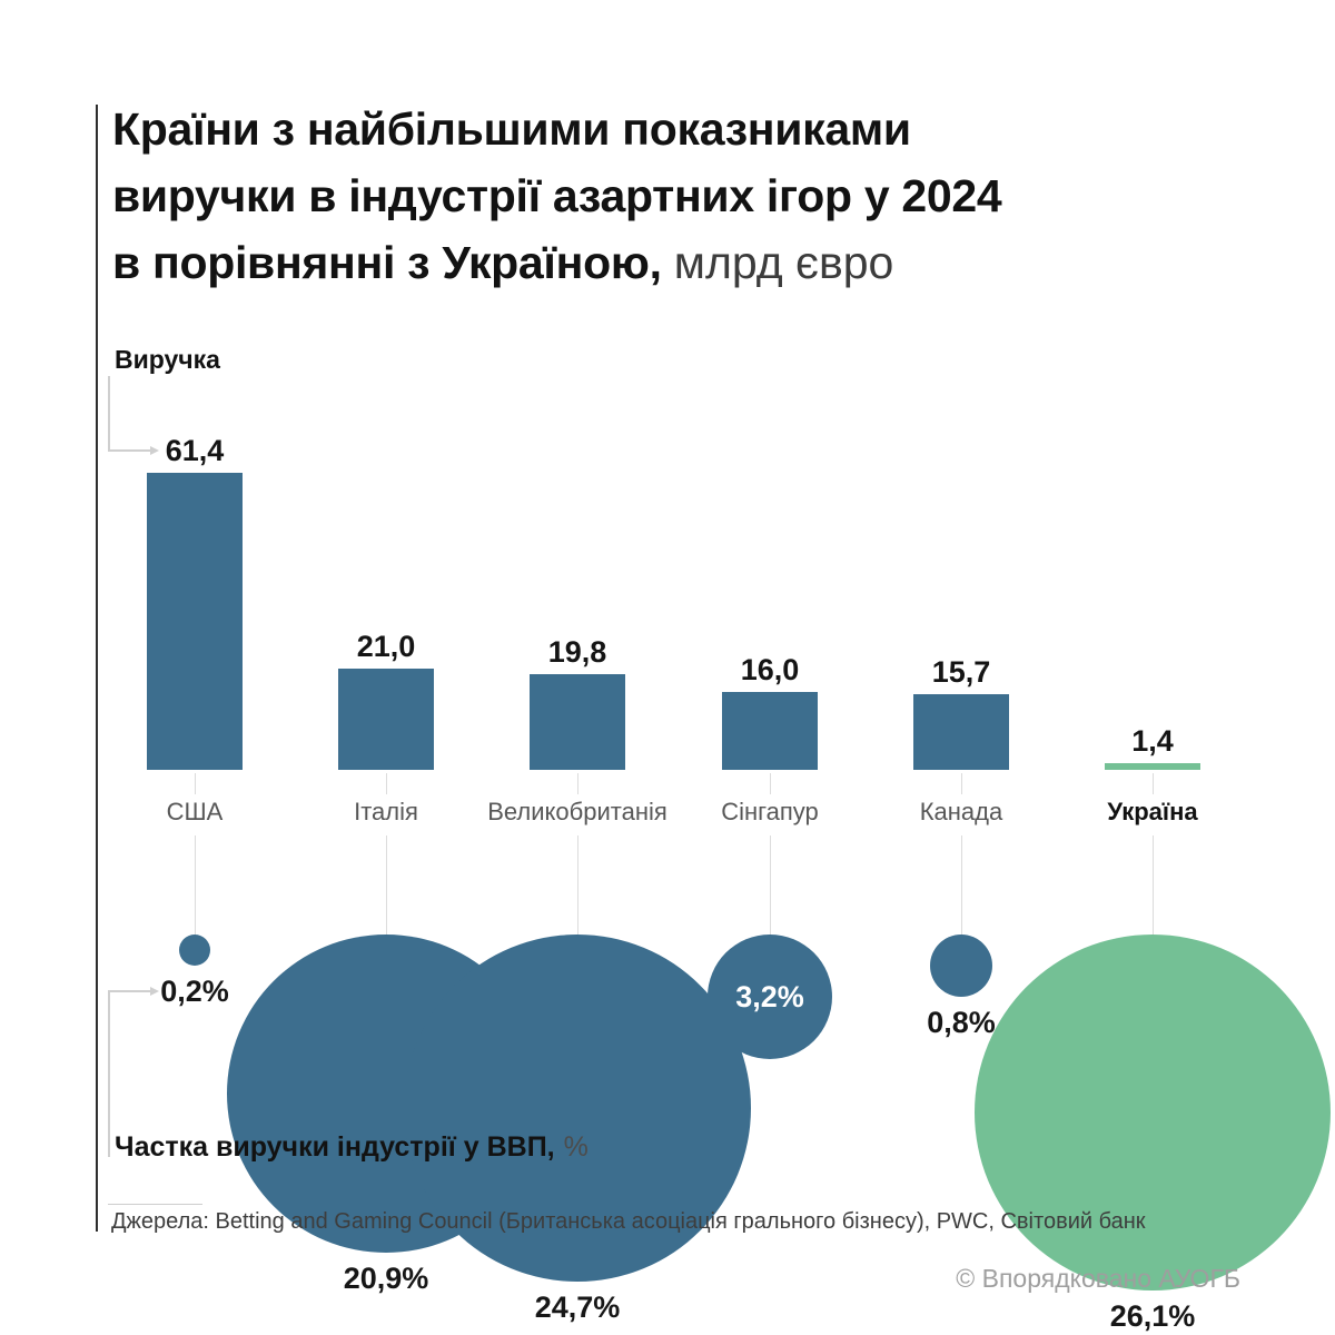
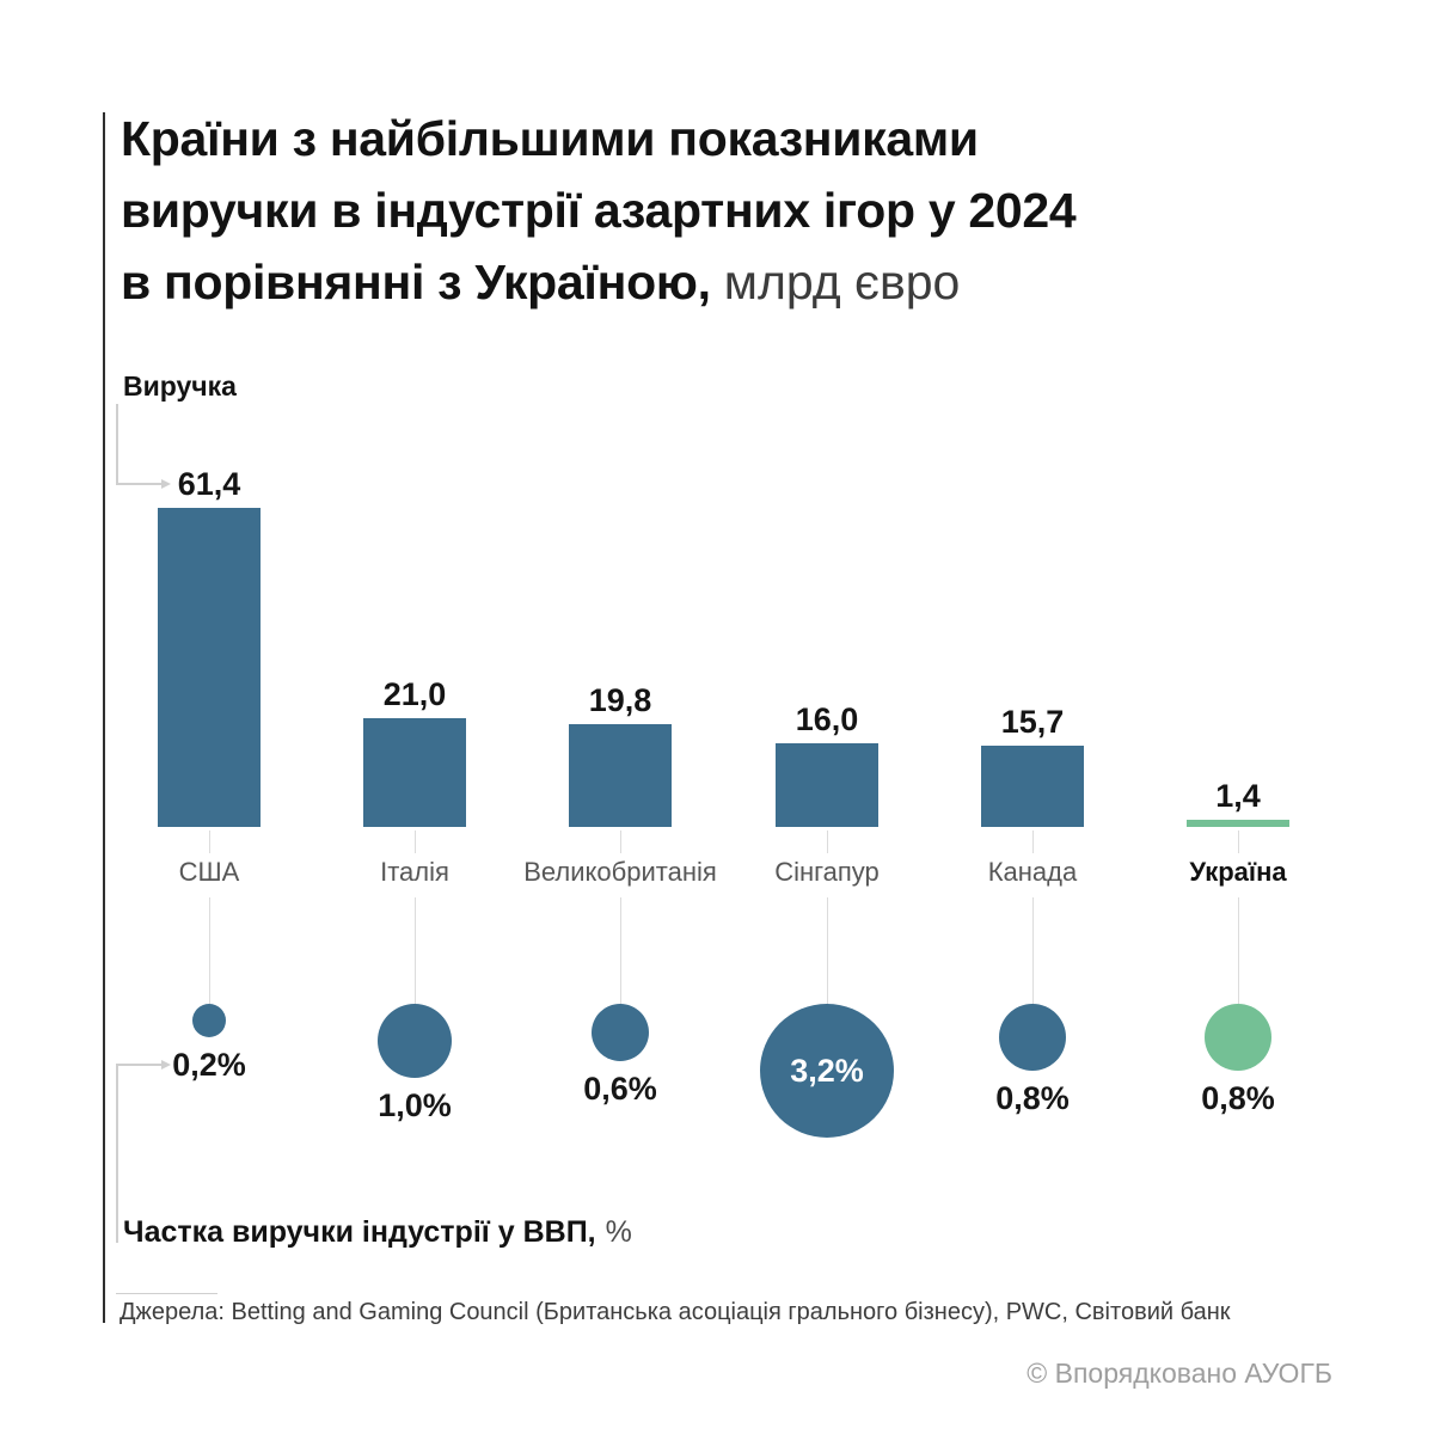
Частка виручки індустрії у ВВП, %/Італія: 20,9% -> 1,0%
Частка виручки індустрії у ВВП, %/Великобританія: 24,7% -> 0,6%
Частка виручки індустрії у ВВП, %/Україна: 26,1% -> 0,8%
